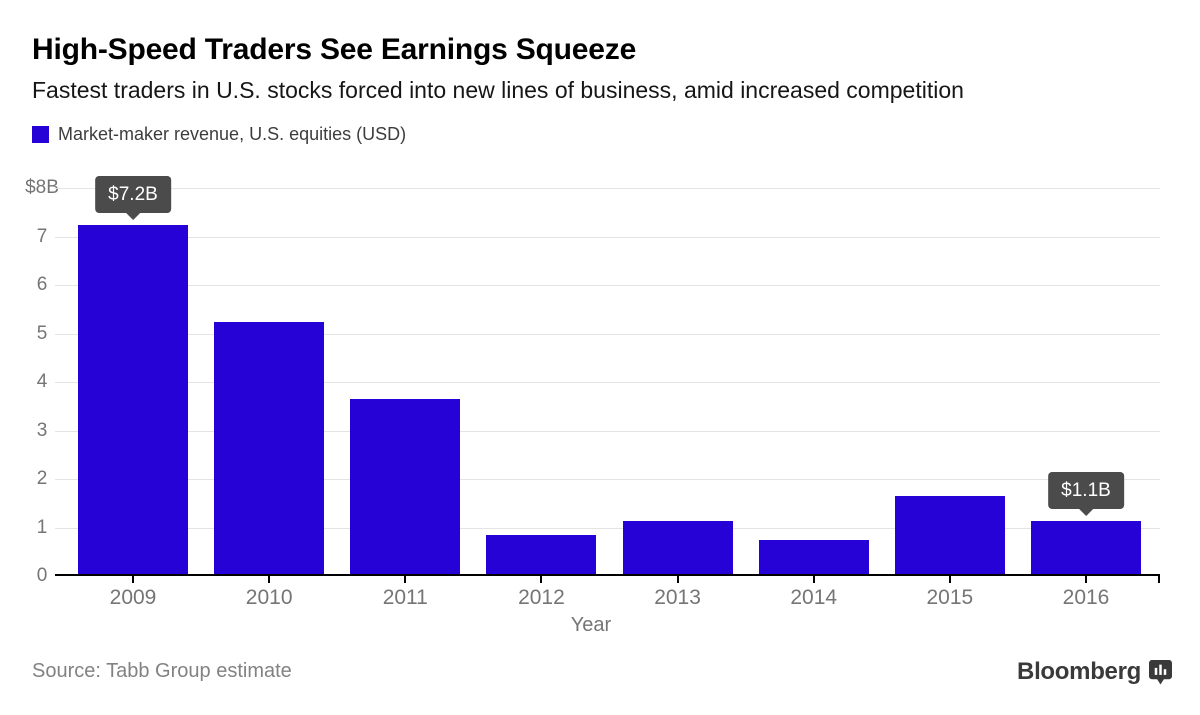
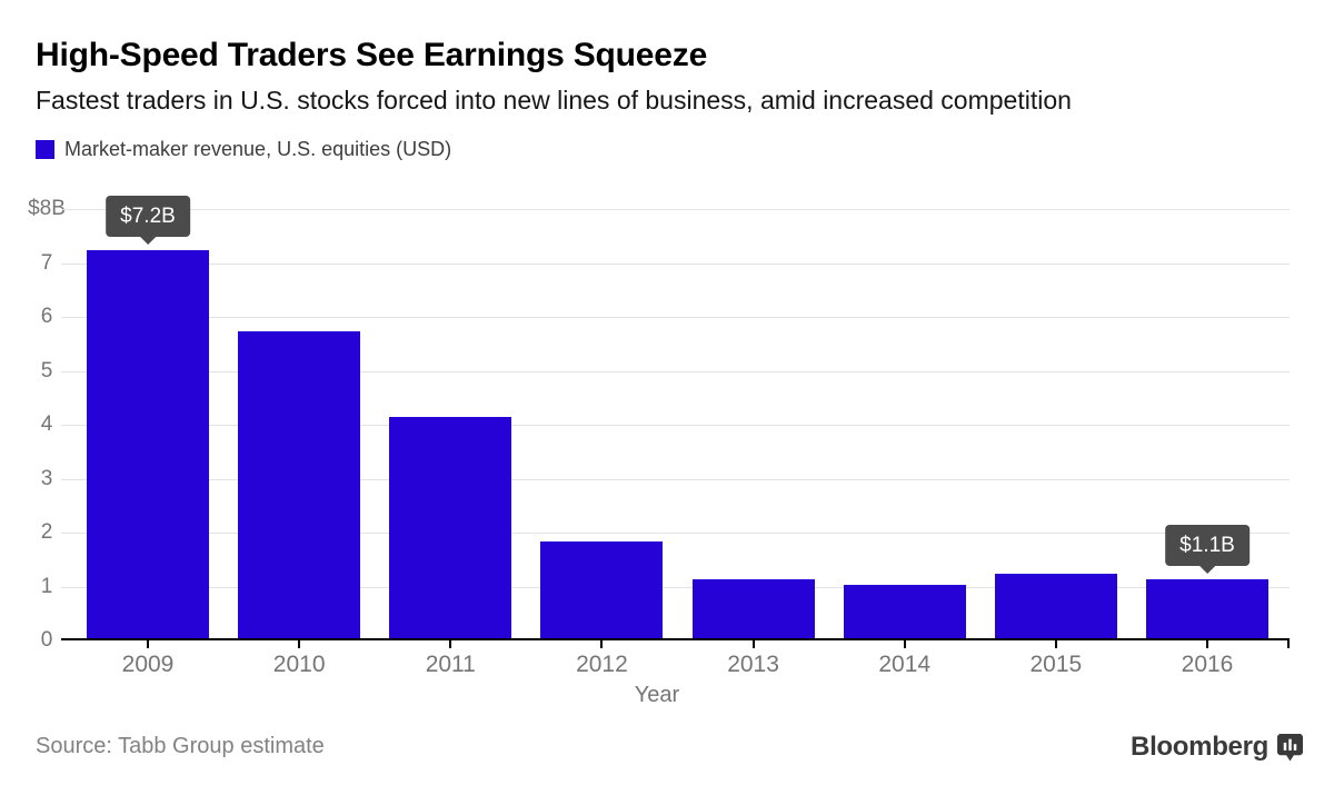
2010: 5.2 -> 5.7
2011: 3.6 -> 4.1
2012: 0.8 -> 1.8
2014: 0.7 -> 1.0
2015: 1.6 -> 1.2
